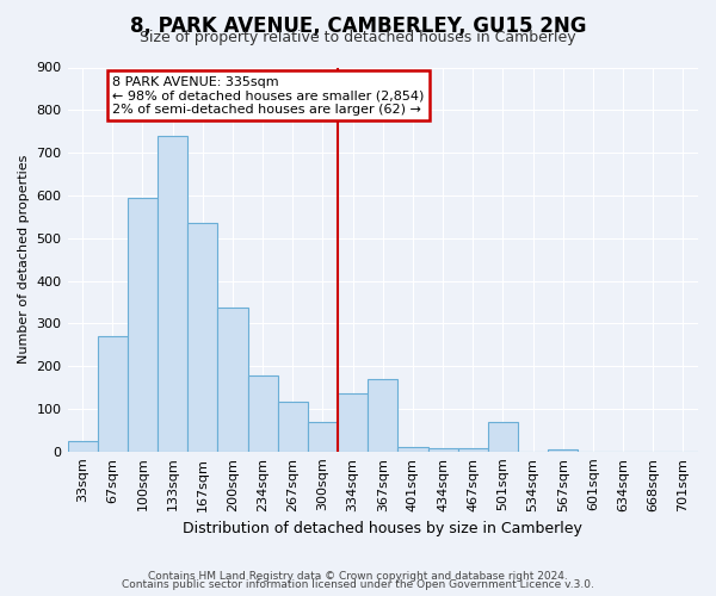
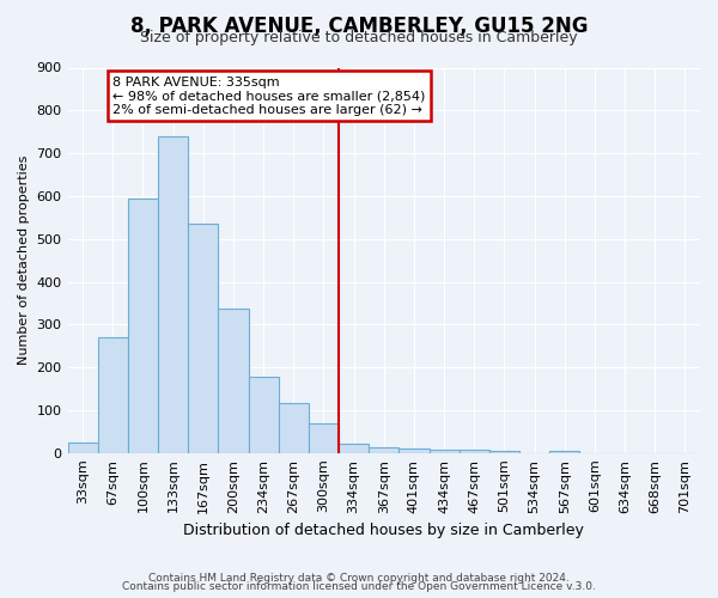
334sqm: 135 -> 22
367sqm: 170 -> 14
501sqm: 70 -> 6
